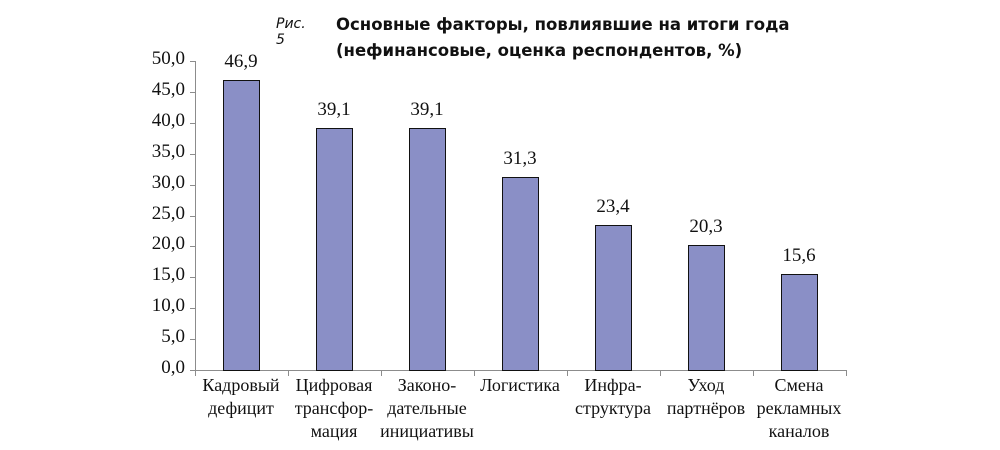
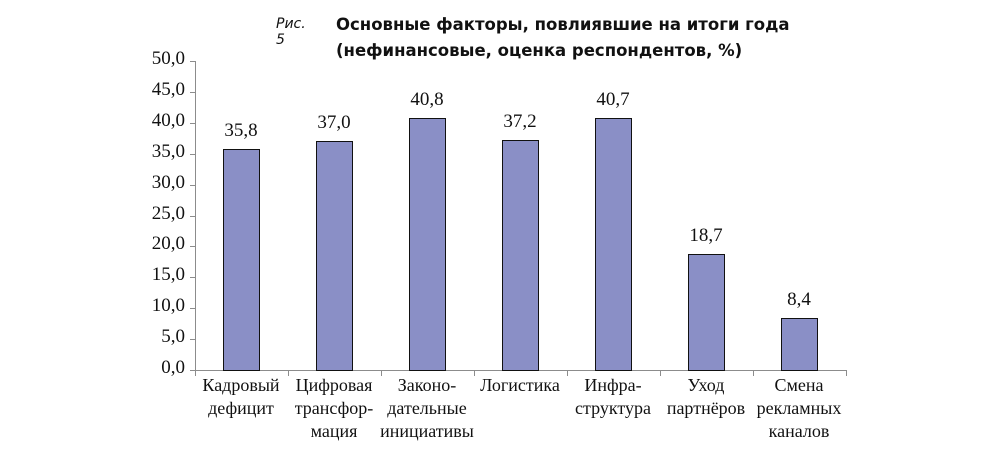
Кадровый дефицит: 46,9 -> 35,8
Цифровая трансфор-мация: 39,1 -> 37,0
Законо-дательные инициативы: 39,1 -> 40,8
Логистика: 31,3 -> 37,2
Инфра-структура: 23,4 -> 40,7
Уход партнёров: 20,3 -> 18,7
Смена рекламных каналов: 15,6 -> 8,4
